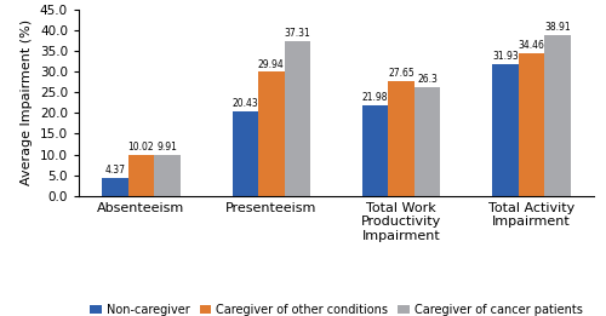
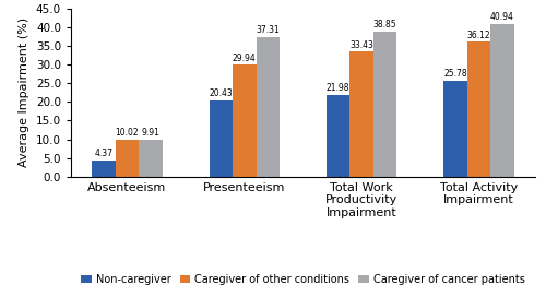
Caregiver of other conditions/Total Work Productivity Impairment: 27.65 -> 33.43
Caregiver of cancer patients/Total Work Productivity Impairment: 26.3 -> 38.85
Non-caregiver/Total Activity Impairment: 31.93 -> 25.78
Caregiver of other conditions/Total Activity Impairment: 34.46 -> 36.12
Caregiver of cancer patients/Total Activity Impairment: 38.91 -> 40.94
